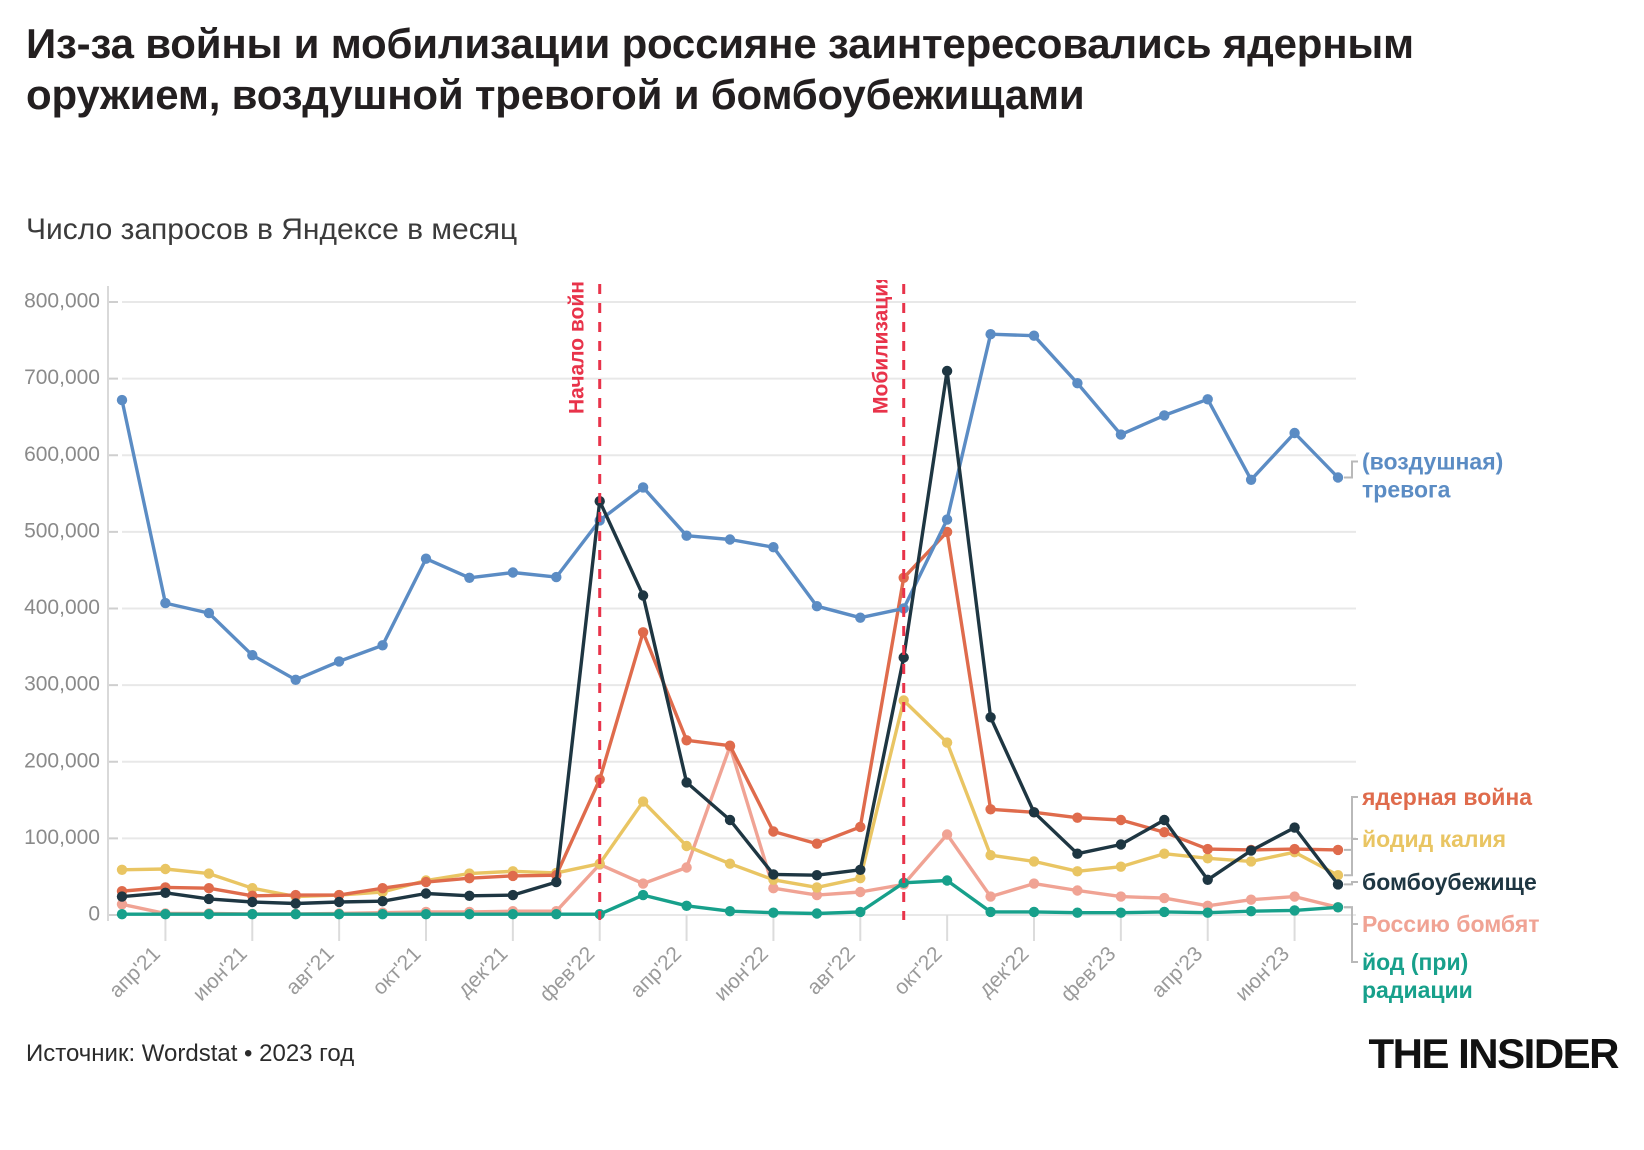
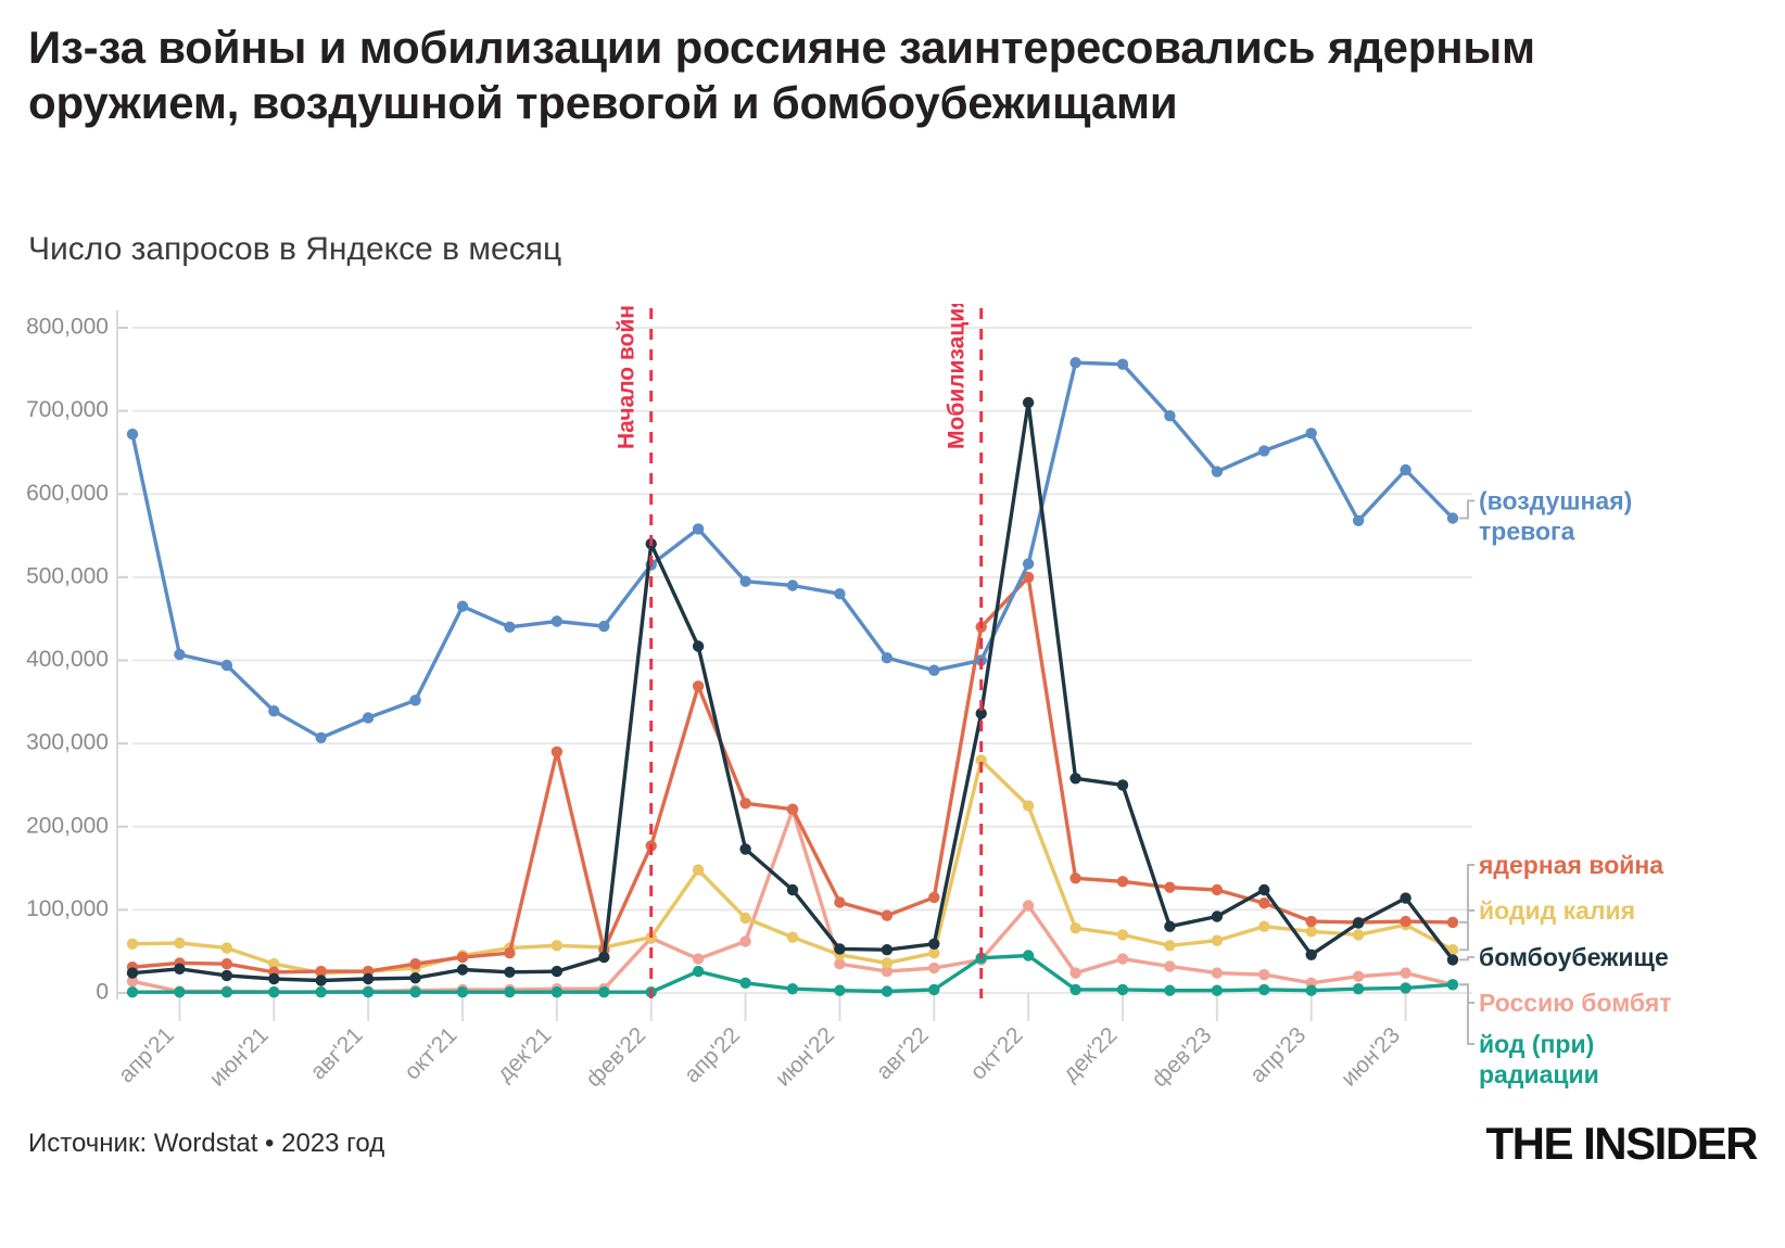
ядерная война/дек'21: 50000 -> 290000
бомбоубежище/дек'22: 130000 -> 250000
